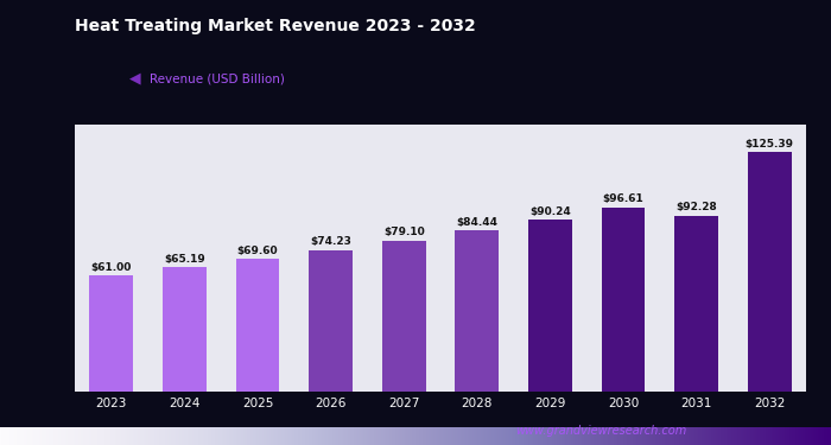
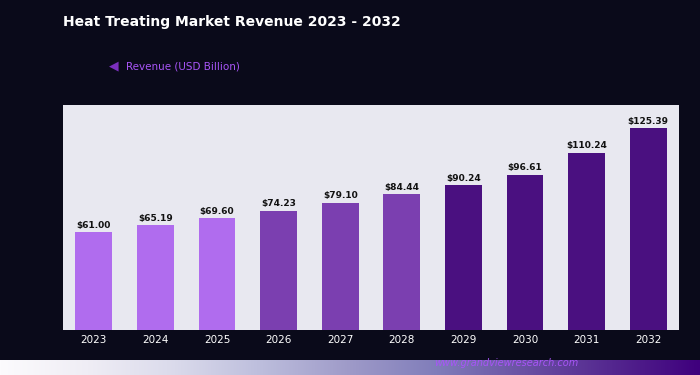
2031: $92.28 -> $110.24
